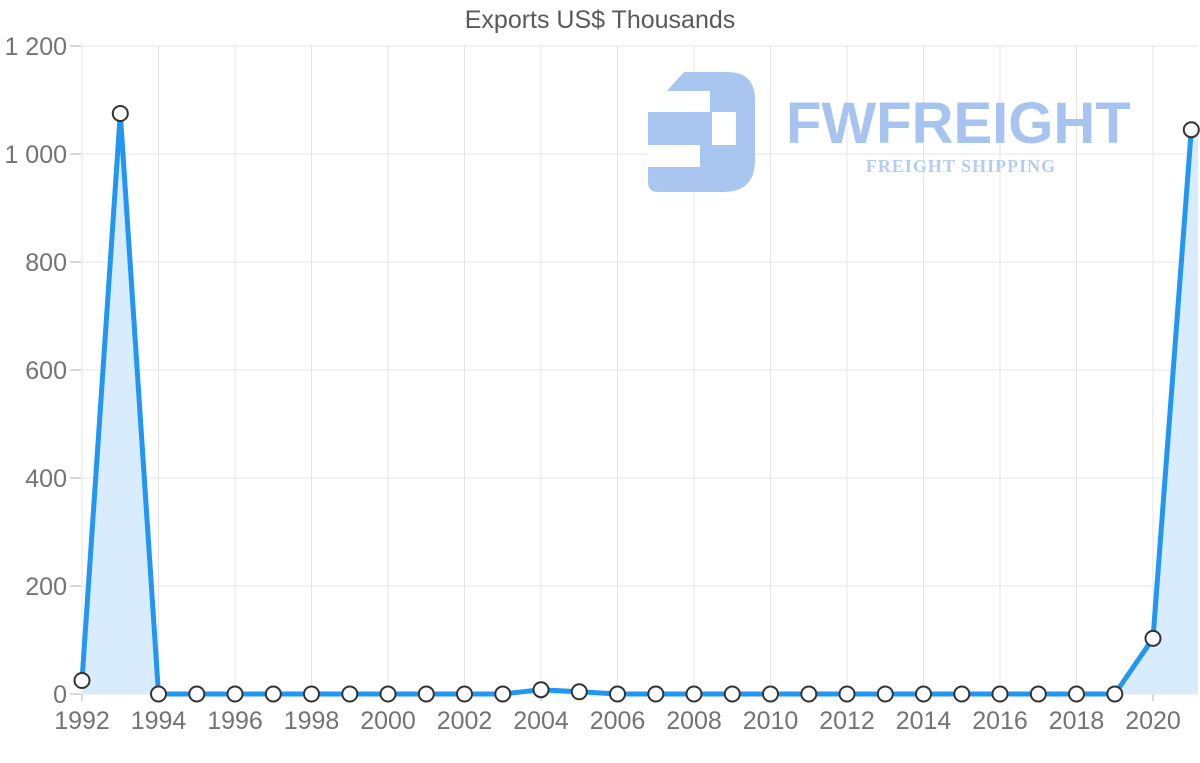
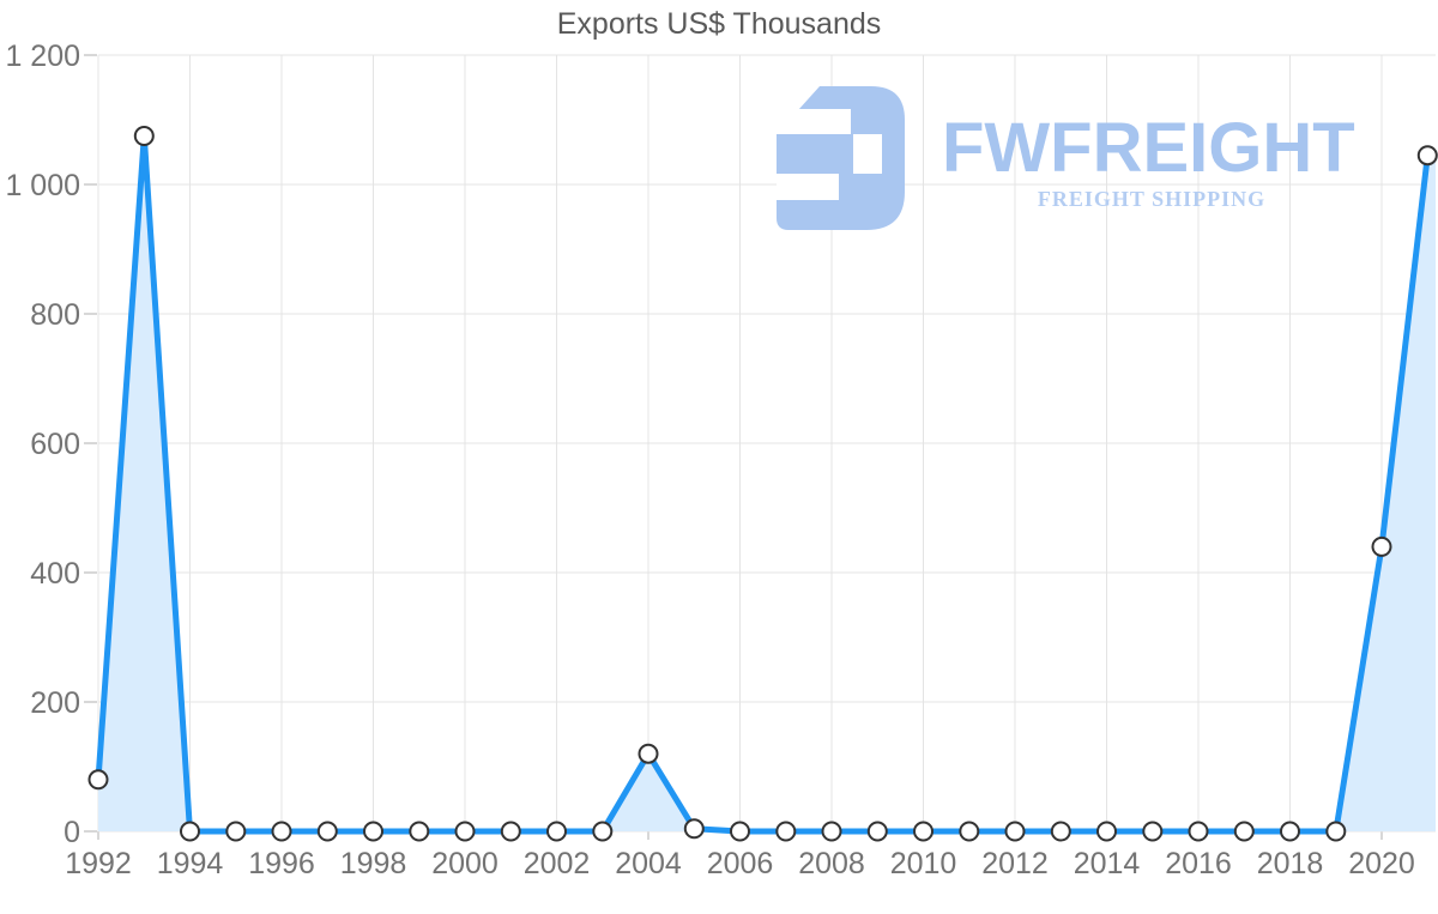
1992: 20 -> 80
2004: 10 -> 120
2020: 100 -> 440
